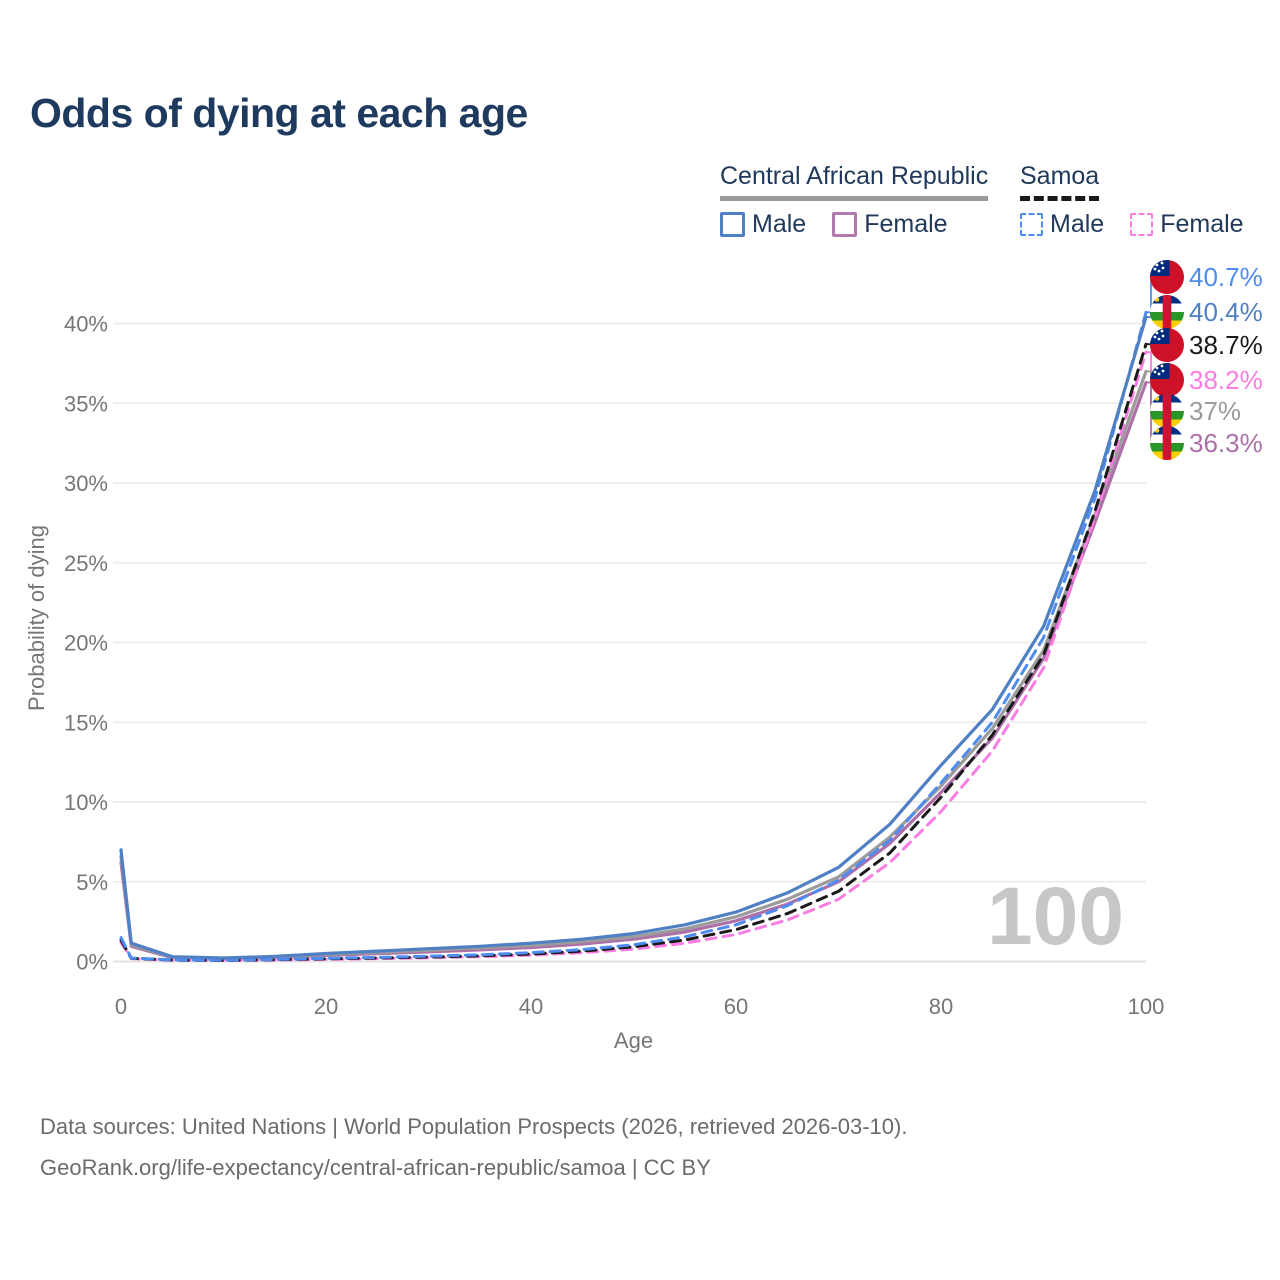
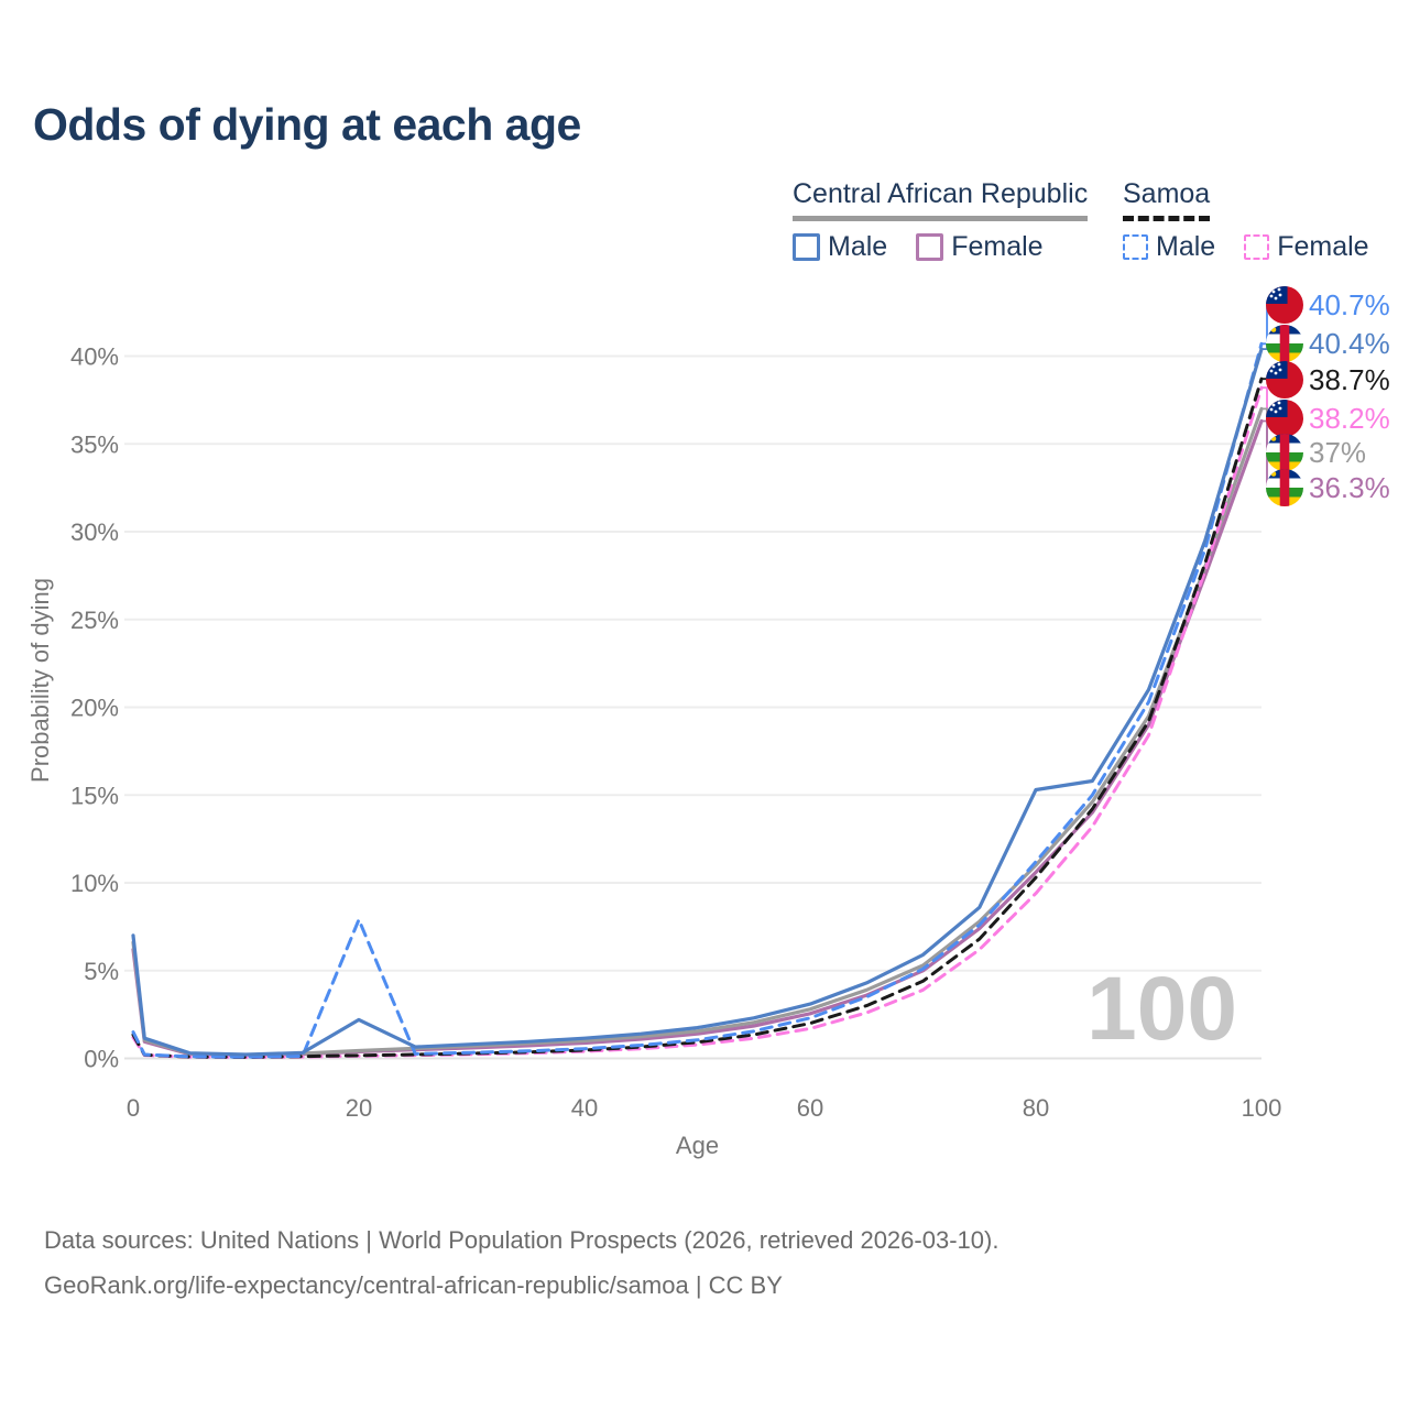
Samoa Male/20: 0.2% -> 7.9%
Central African Republic Male/20: 0.5% -> 2.2%
Central African Republic Male/80: 12.3% -> 15.3%
